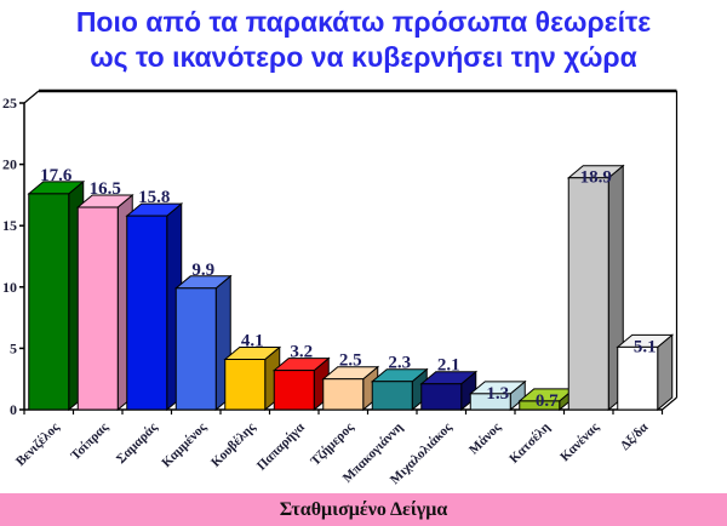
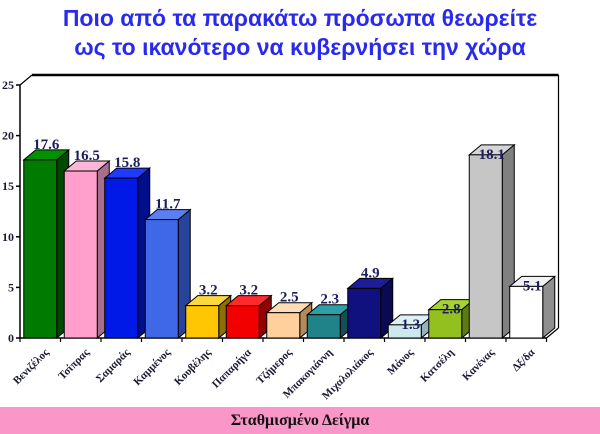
Καμμένος: 9.9 -> 11.7
Κουβέλης: 4.1 -> 3.2
Μιχαλολιάκος: 2.1 -> 4.9
Κατσέλη: 0.7 -> 2.8
Κανένας: 18.9 -> 18.1
